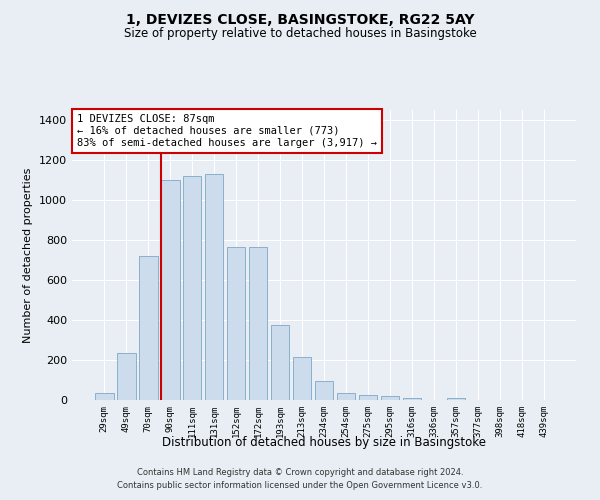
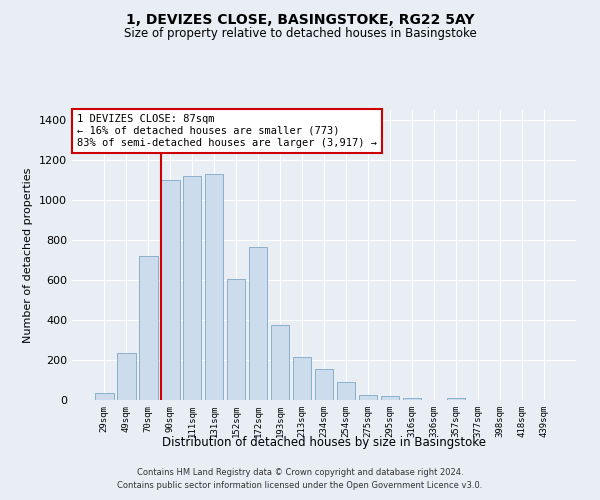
152sqm: 765 -> 605
234sqm: 95 -> 155
254sqm: 35 -> 90
